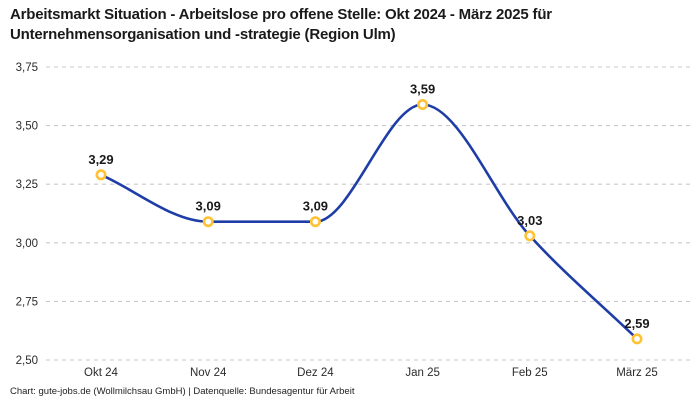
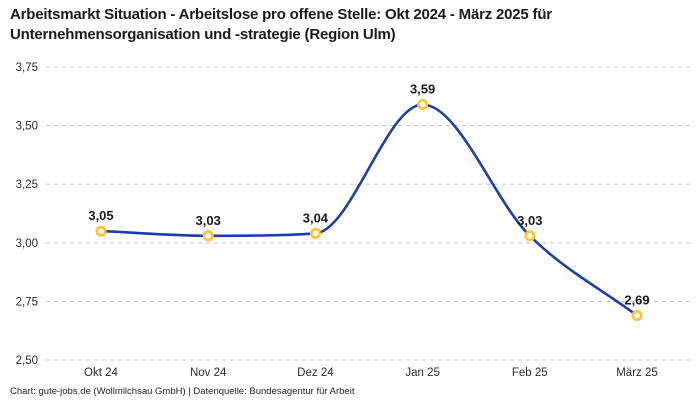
Okt 24: 3,29 -> 3,05
Nov 24: 3,09 -> 3,03
Dez 24: 3,09 -> 3,04
März 25: 2,59 -> 2,69
